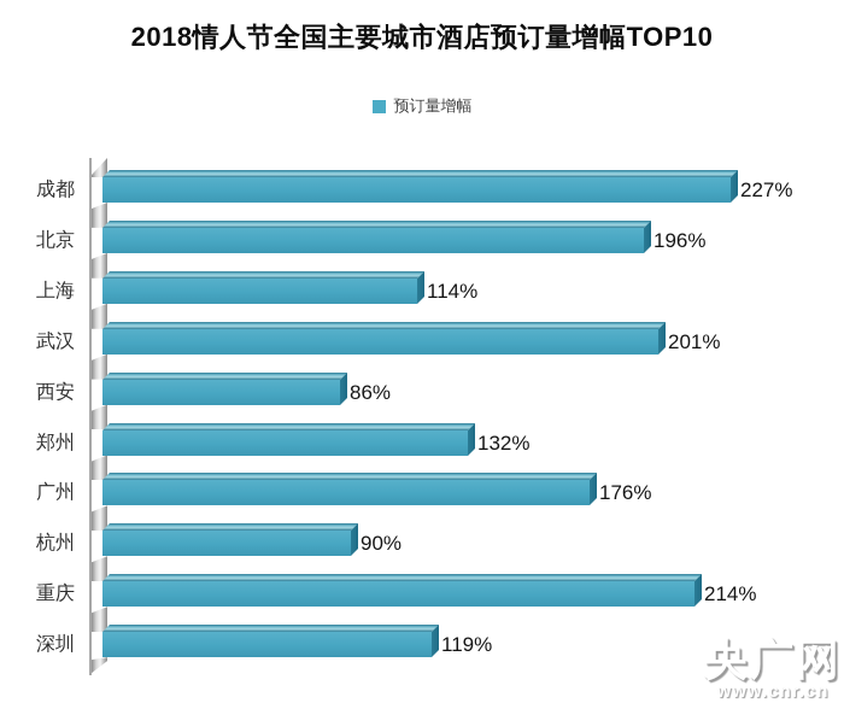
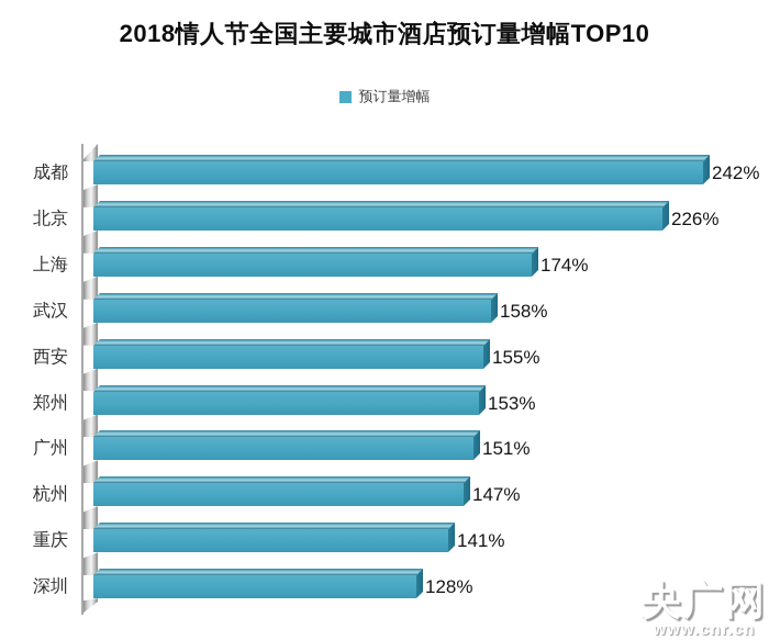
成都: 227% -> 242%
北京: 196% -> 226%
上海: 114% -> 174%
武汉: 201% -> 158%
西安: 86% -> 155%
郑州: 132% -> 153%
广州: 176% -> 151%
杭州: 90% -> 147%
重庆: 214% -> 141%
深圳: 119% -> 128%
